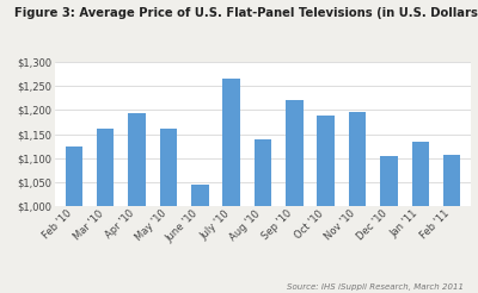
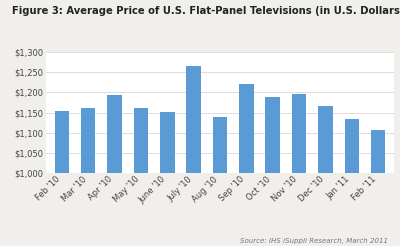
Feb '10: $1,125 -> $1,153
June '10: $1,045 -> $1,152
Dec '10: $1,105 -> $1,167
